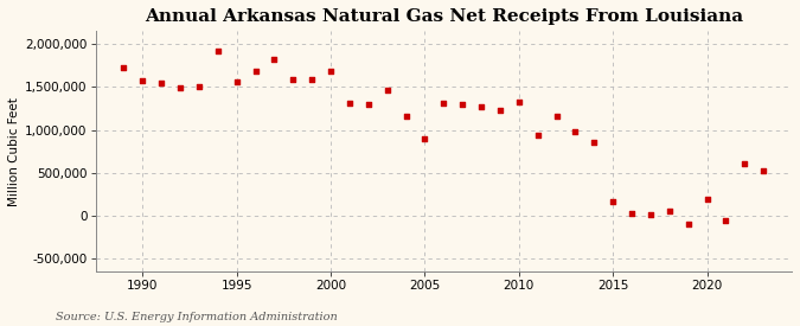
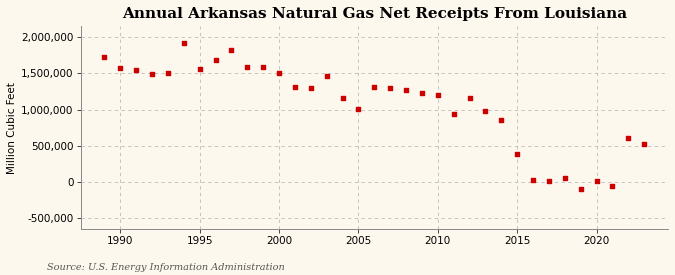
2000: 1,680,000 -> 1,500,000
2005: 900,000 -> 1,010,000
2010: 1,320,000 -> 1,200,000
2015: 160,000 -> 390,000
2020: 200,000 -> 20,000
